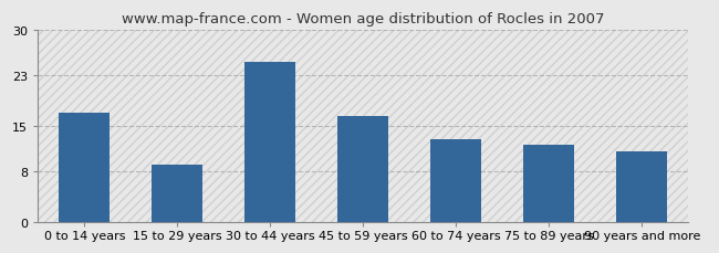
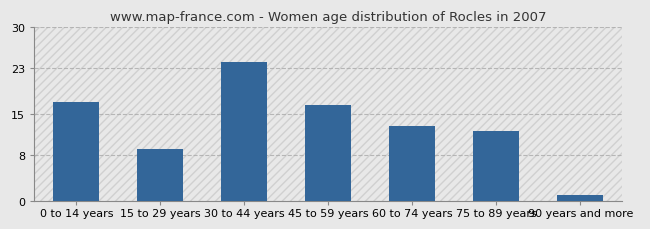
30 to 44 years: 25.0 -> 24.0
90 years and more: 11.0 -> 1.0
